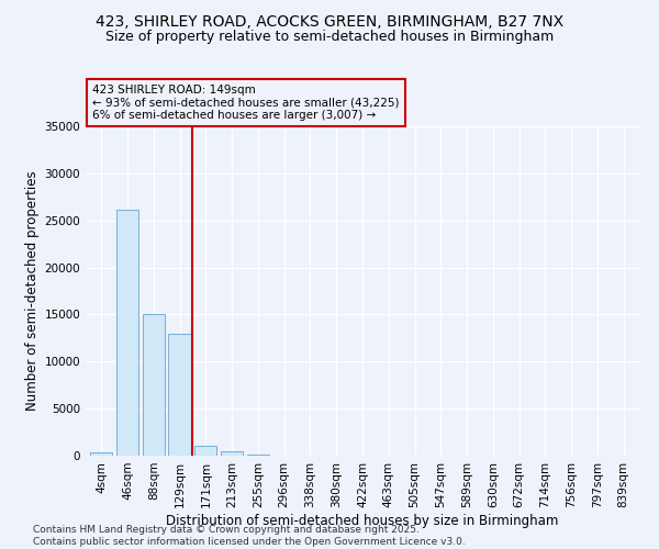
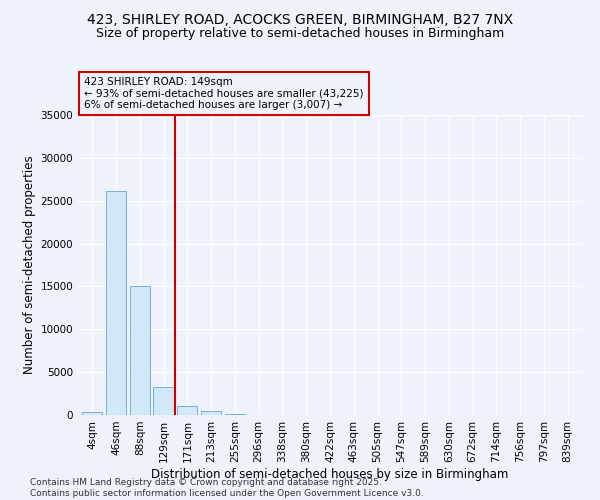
129sqm: 13000 -> 3300
